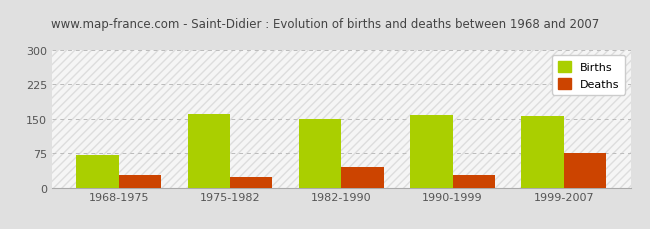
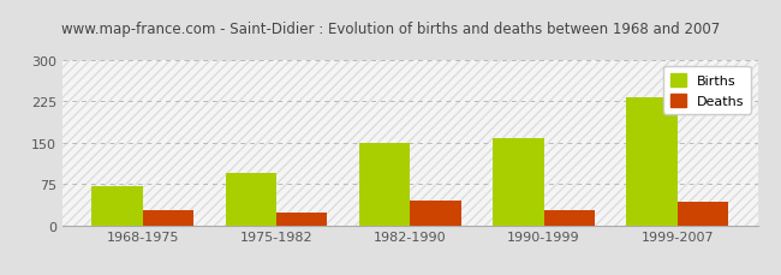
Births/1975-1982: 160 -> 95
Births/1999-2007: 155 -> 232
Deaths/1999-2007: 75 -> 42
